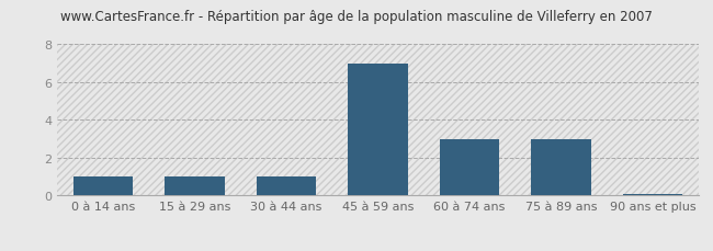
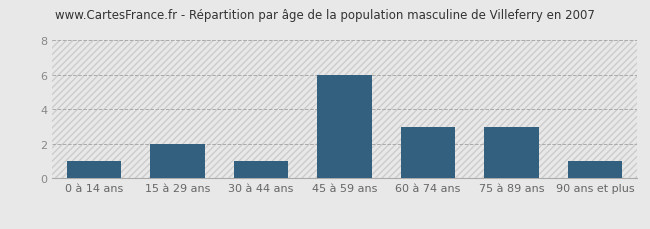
15 à 29 ans: 1.0 -> 2.0
45 à 59 ans: 7.0 -> 6.0
90 ans et plus: 0.1 -> 1.0
